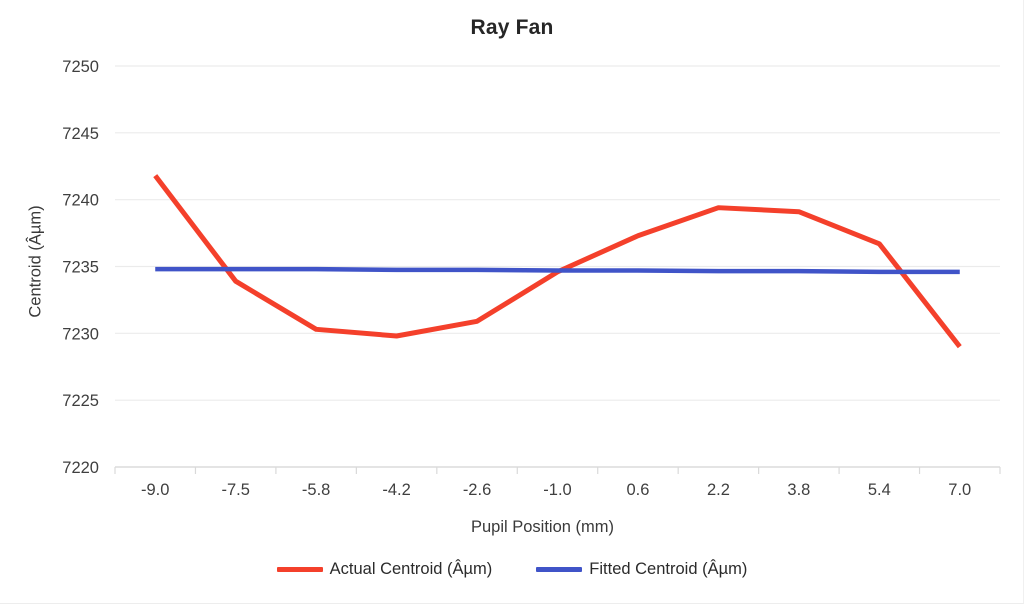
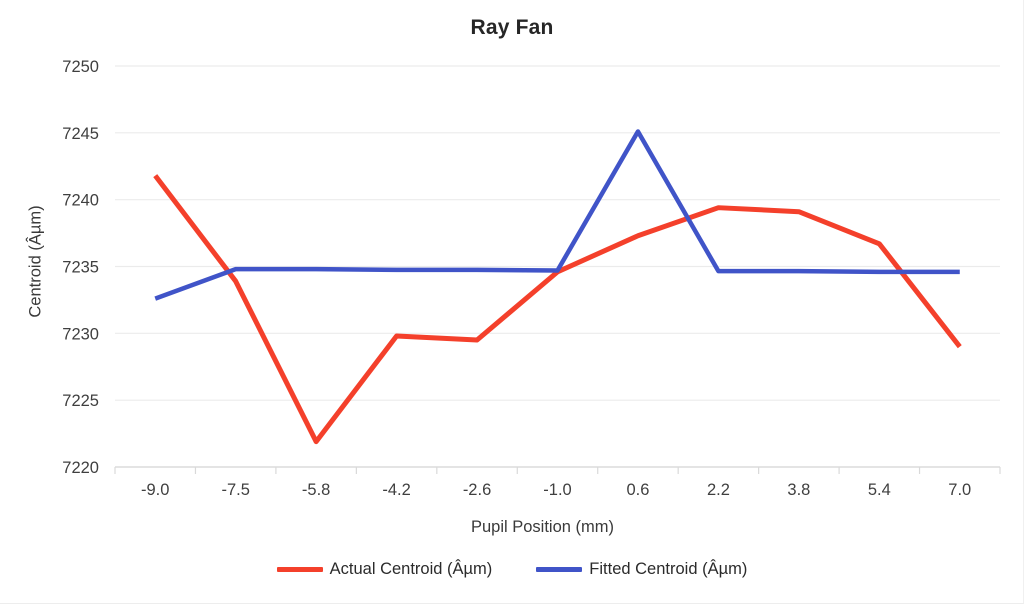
Fitted Centroid (Âµm)/-9.0: 7234.8 -> 7232.6
Actual Centroid (Âµm)/-5.8: 7230.3 -> 7221.9
Actual Centroid (Âµm)/-2.6: 7230.9 -> 7229.5
Fitted Centroid (Âµm)/0.6: 7234.7 -> 7245.1
